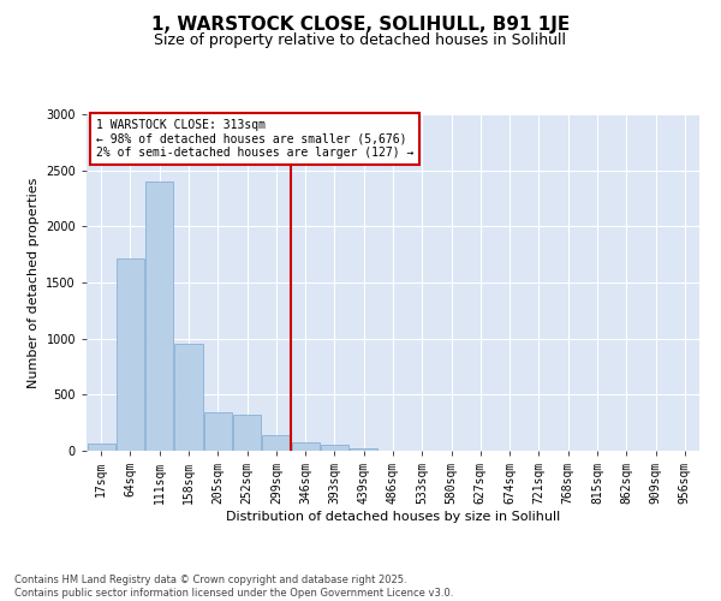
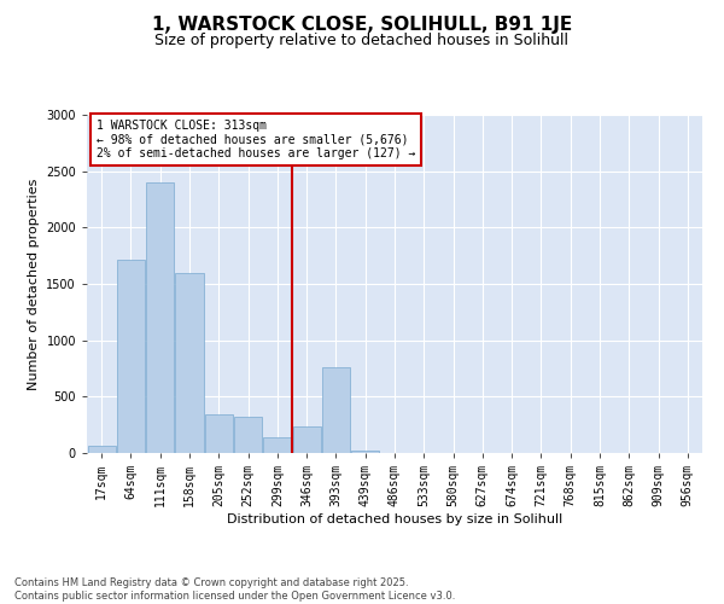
158sqm: 950 -> 1600
346sqm: 80 -> 240
393sqm: 60 -> 760
